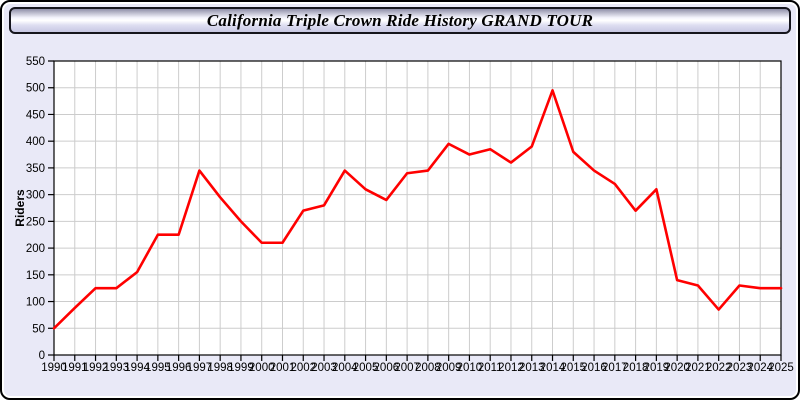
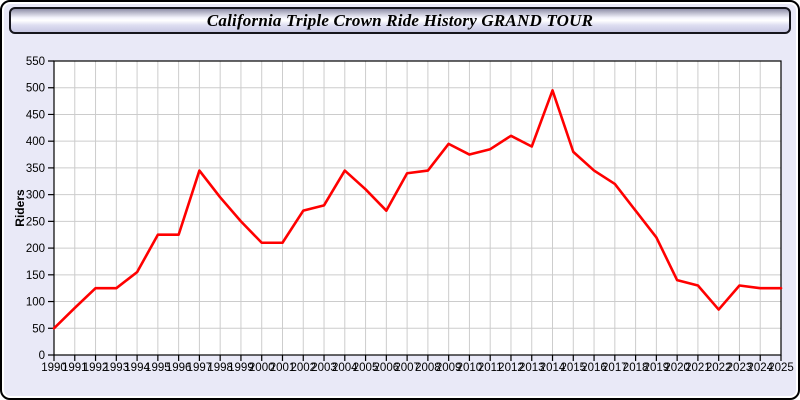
2006: 290 -> 270
2012: 360 -> 410
2019: 310 -> 220
